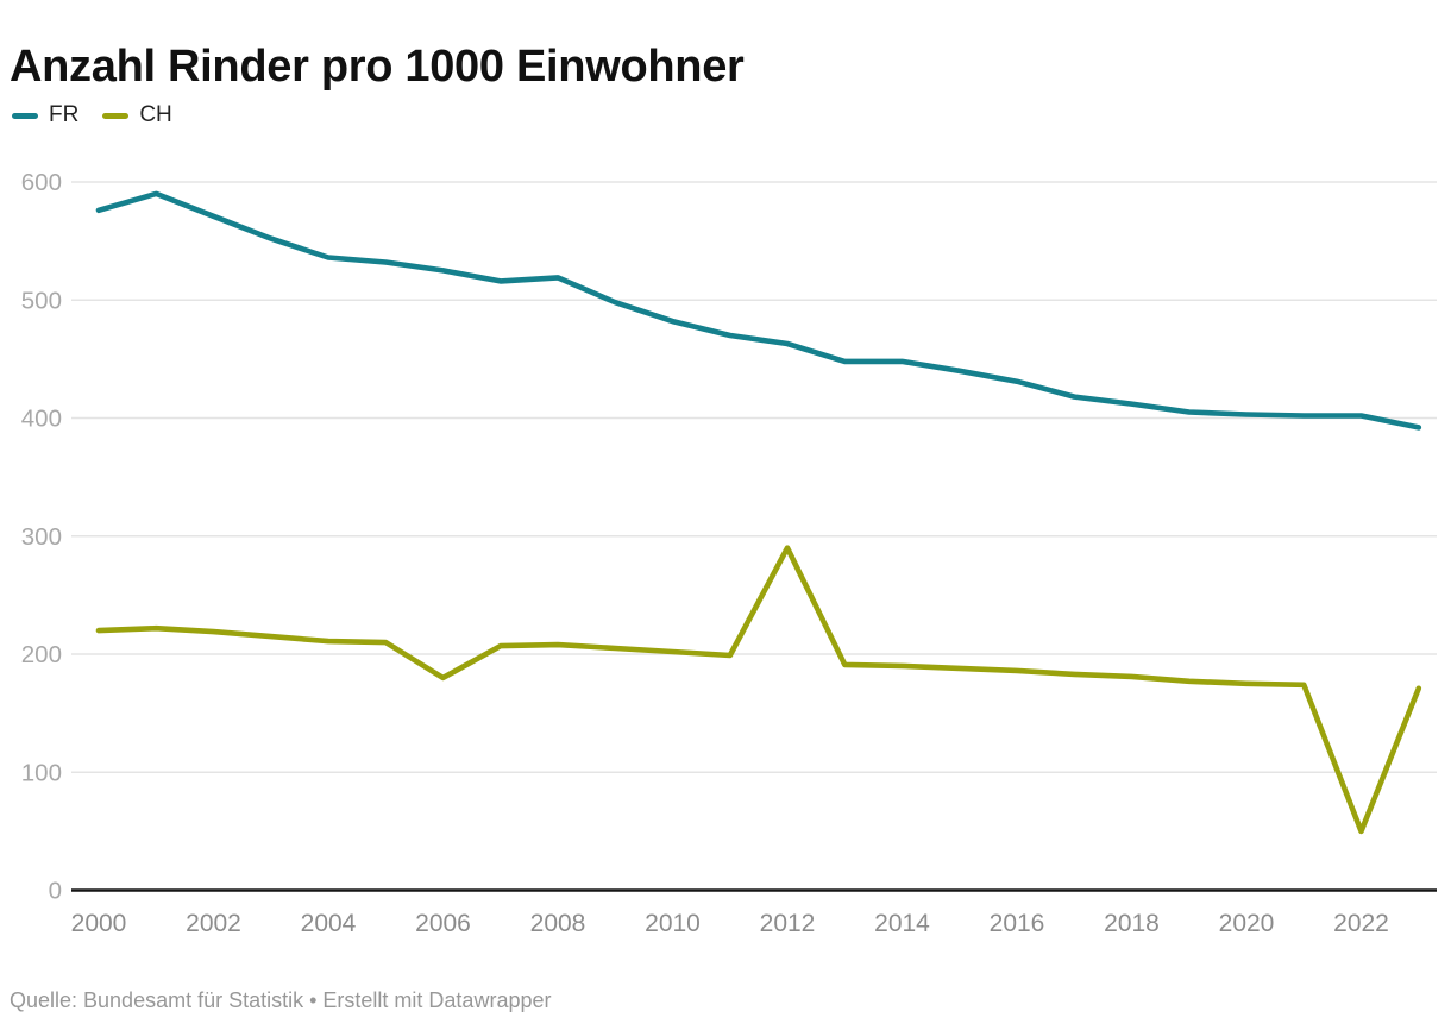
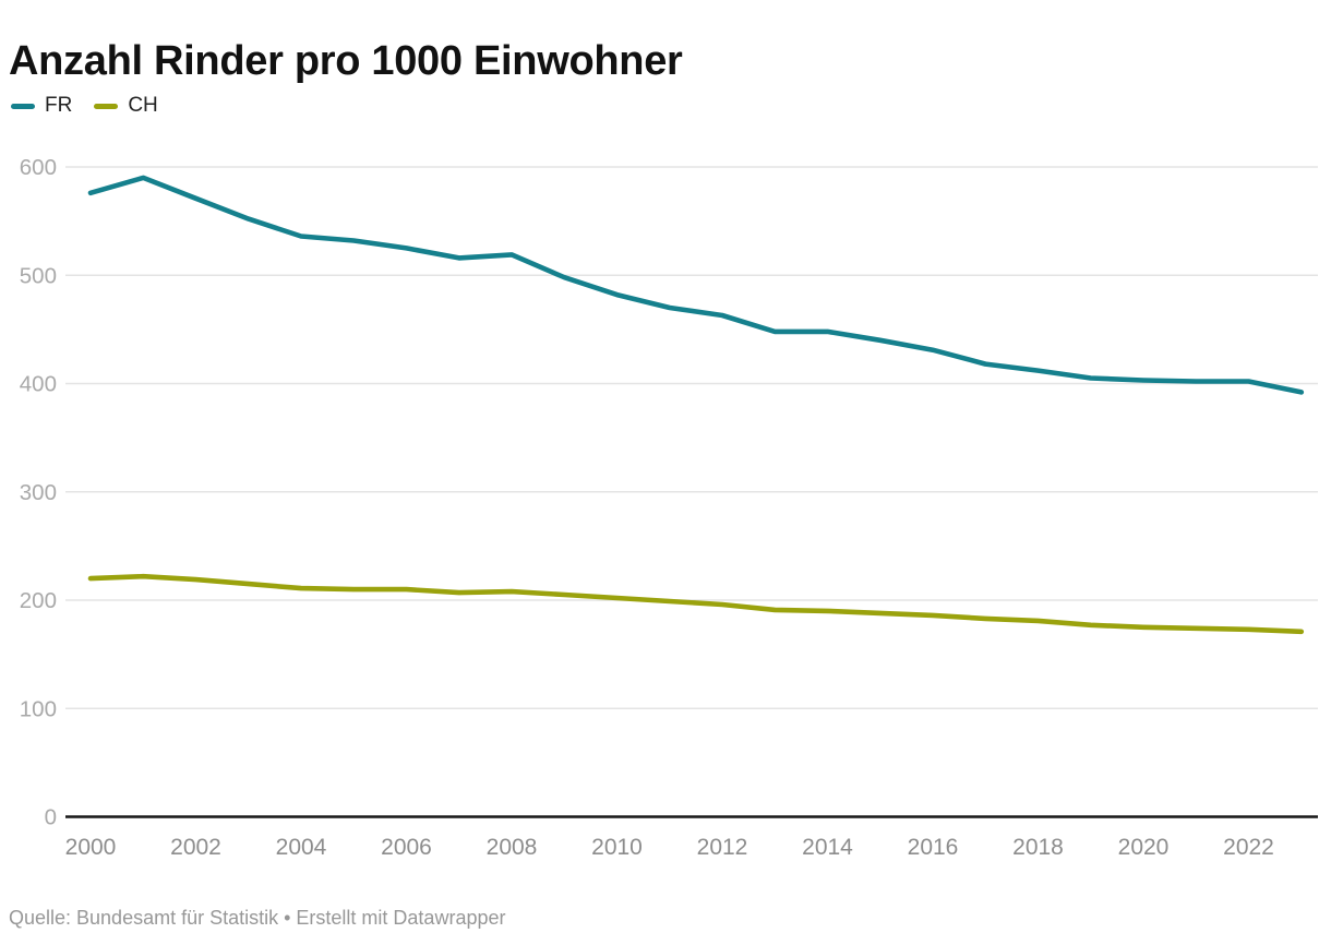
CH/2006: 180 -> 210
CH/2012: 290 -> 200
CH/2022: 50 -> 170
